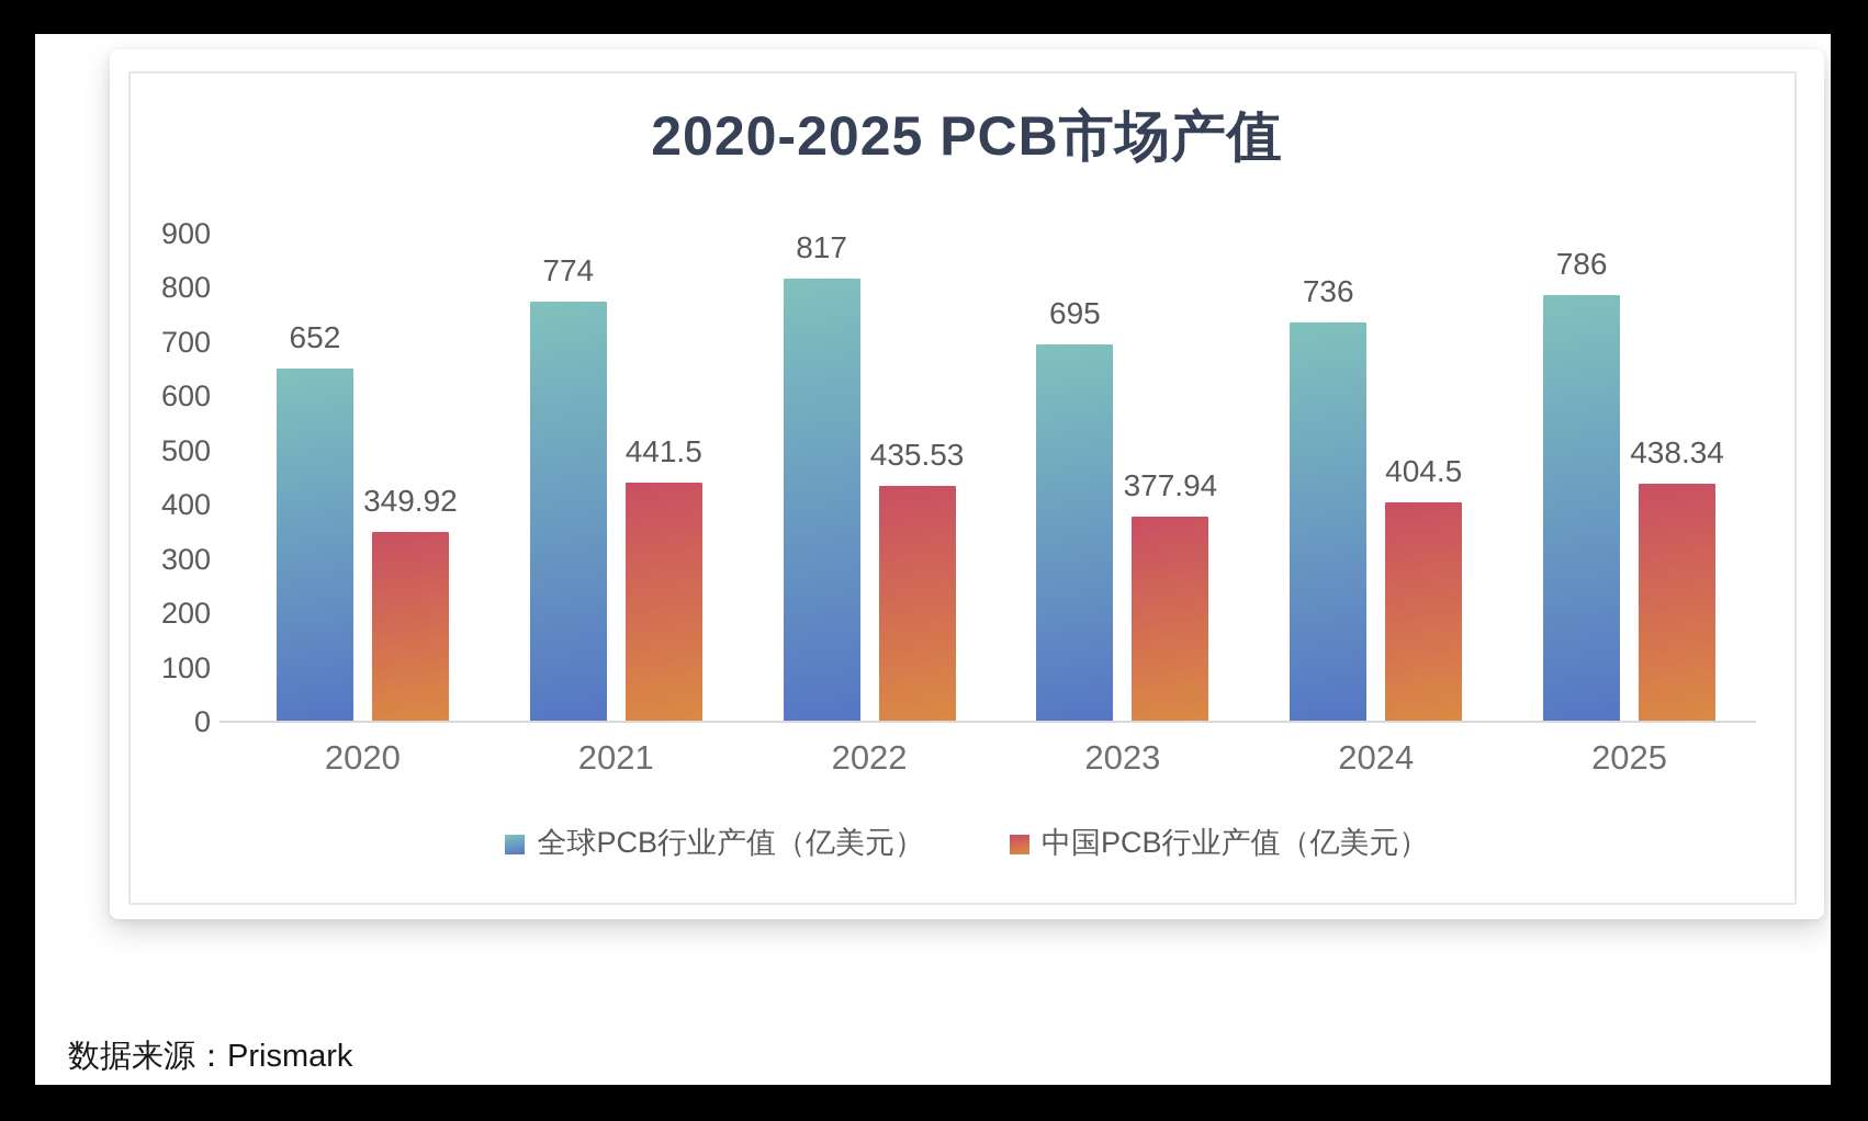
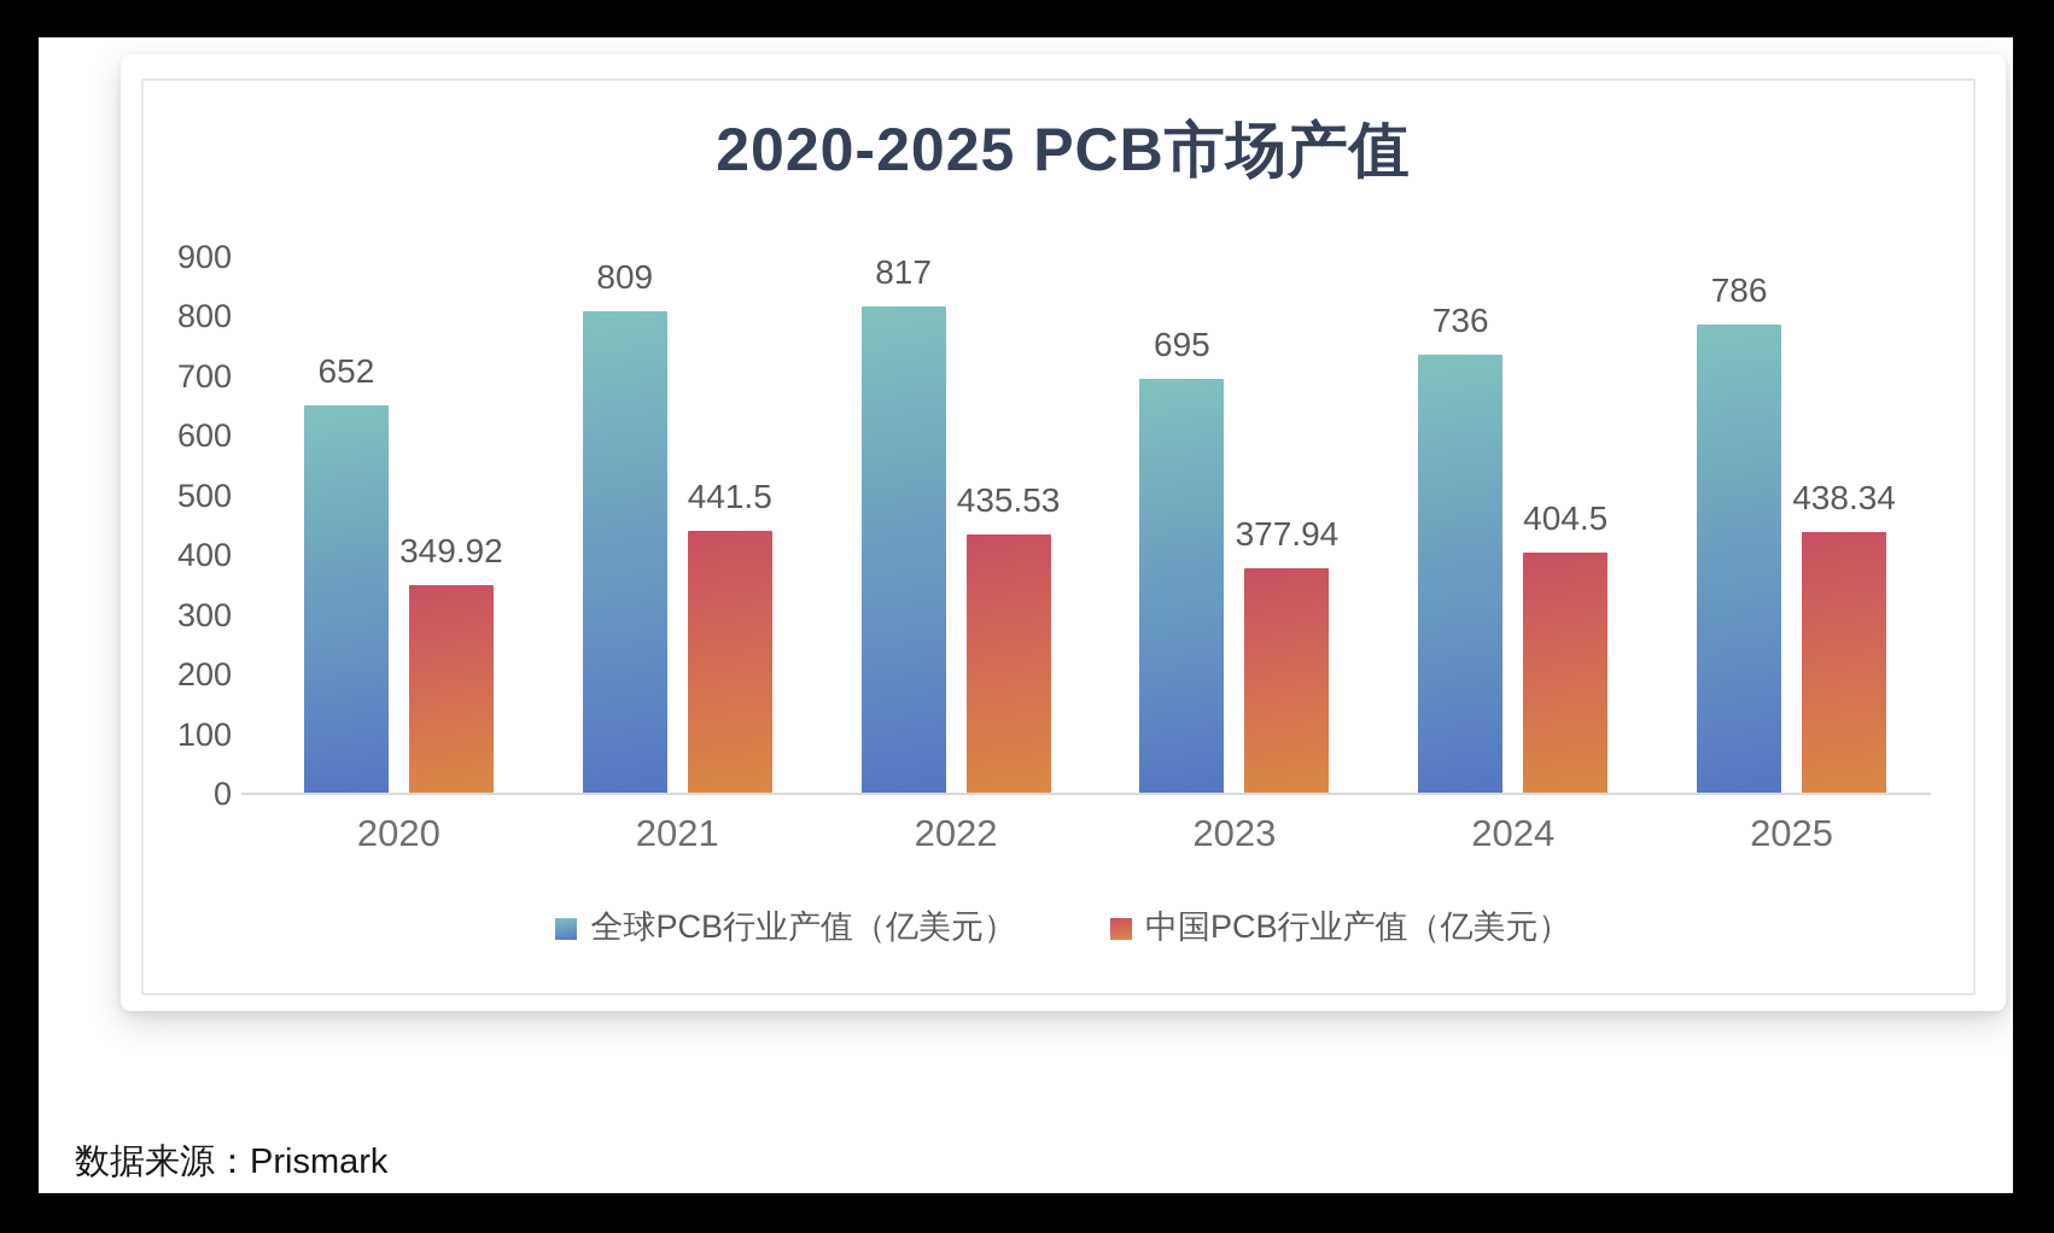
全球PCB行业产值（亿美元）/2021: 774 -> 809
